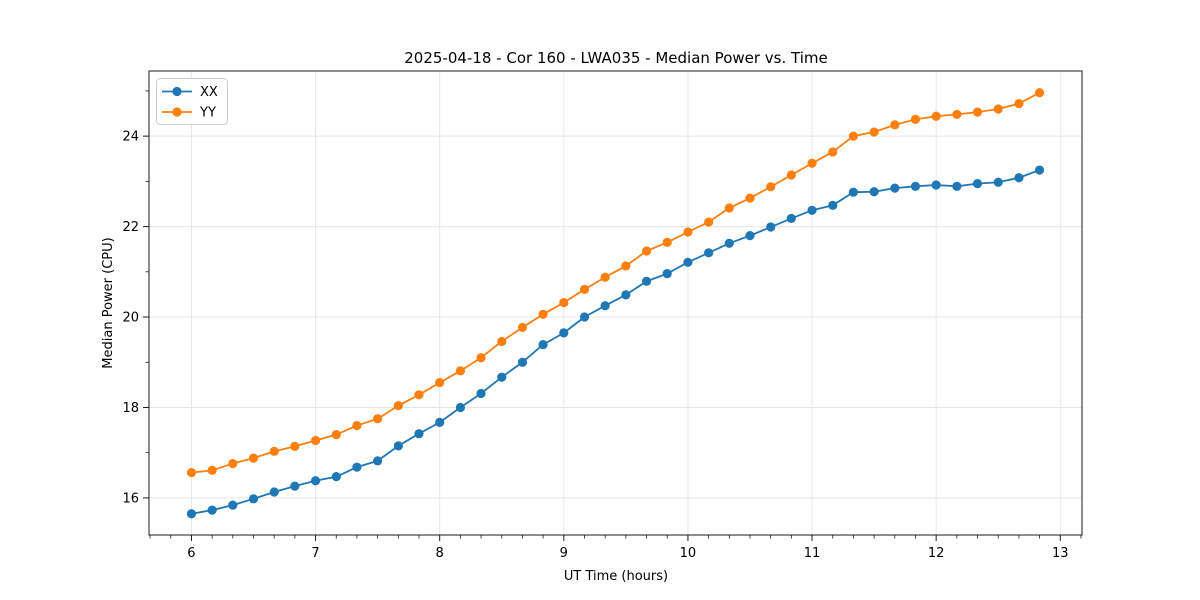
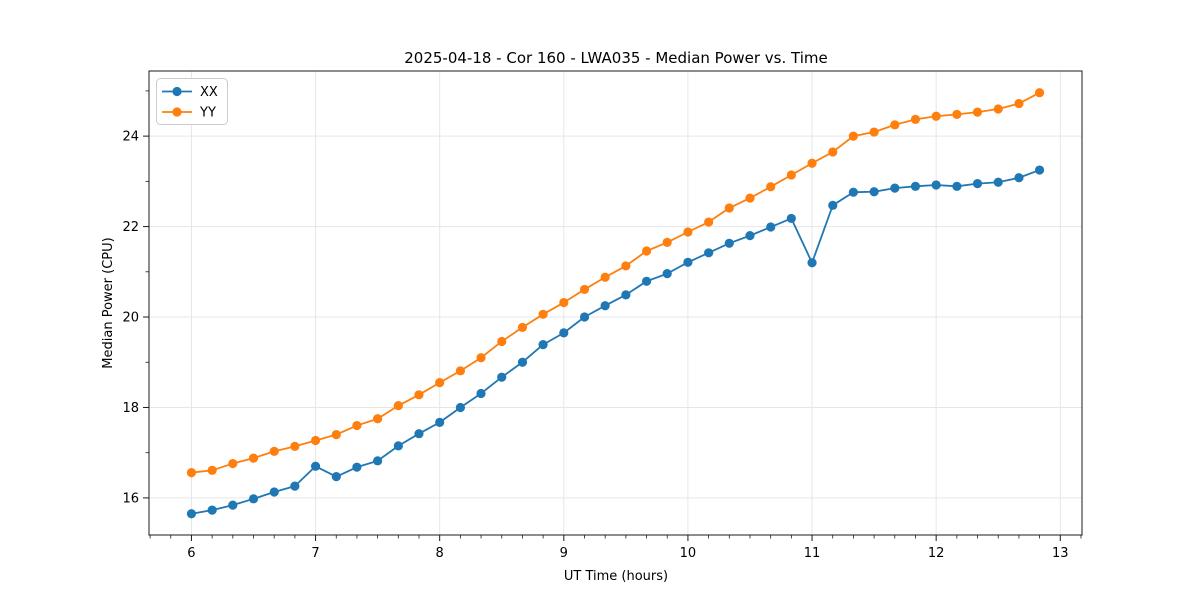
XX/7: 16.4 -> 16.7
XX/11: 22.4 -> 21.2
